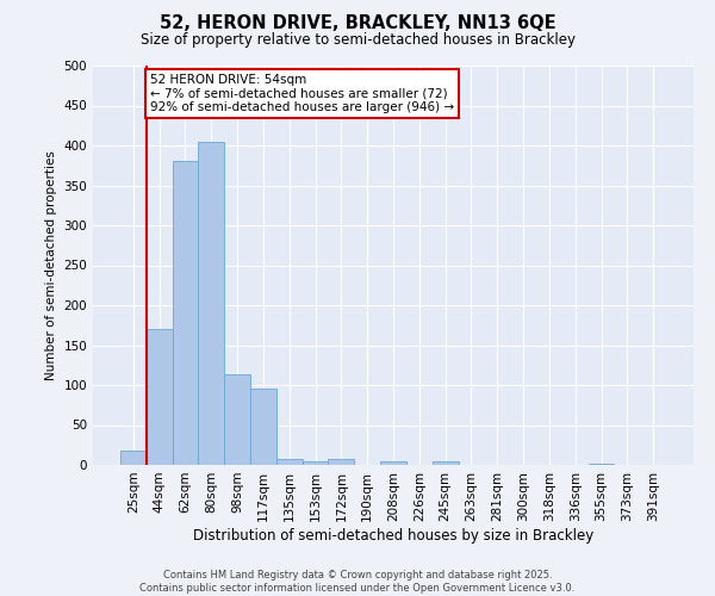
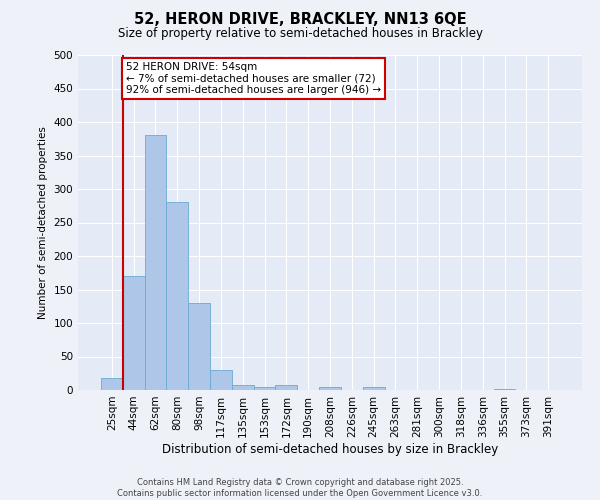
80sqm: 404 -> 280
98sqm: 114 -> 130
117sqm: 96 -> 30
